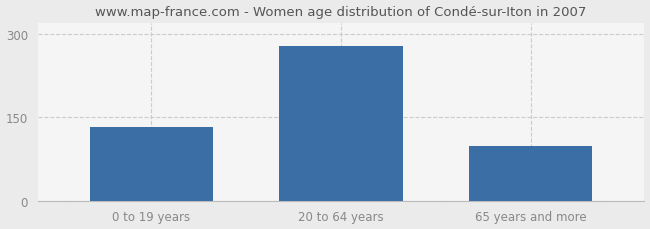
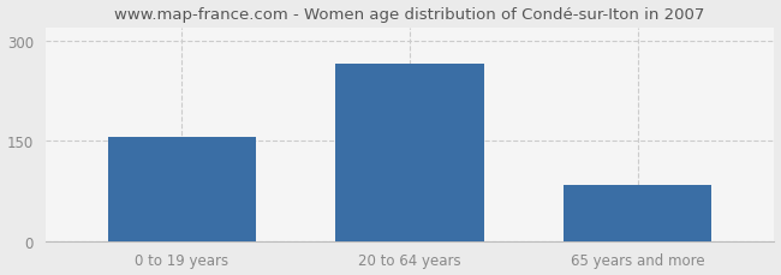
0 to 19 years: 133 -> 156
20 to 64 years: 278 -> 266
65 years and more: 98 -> 84
